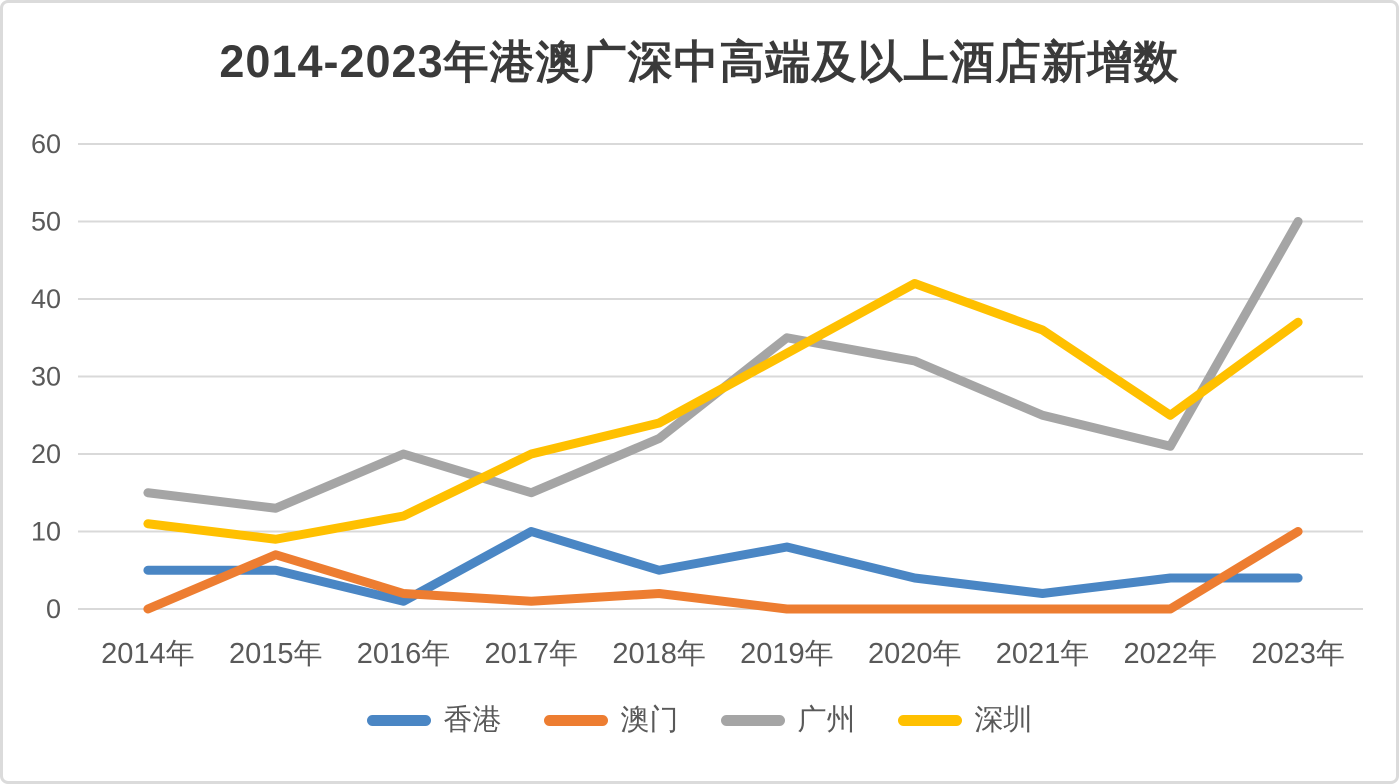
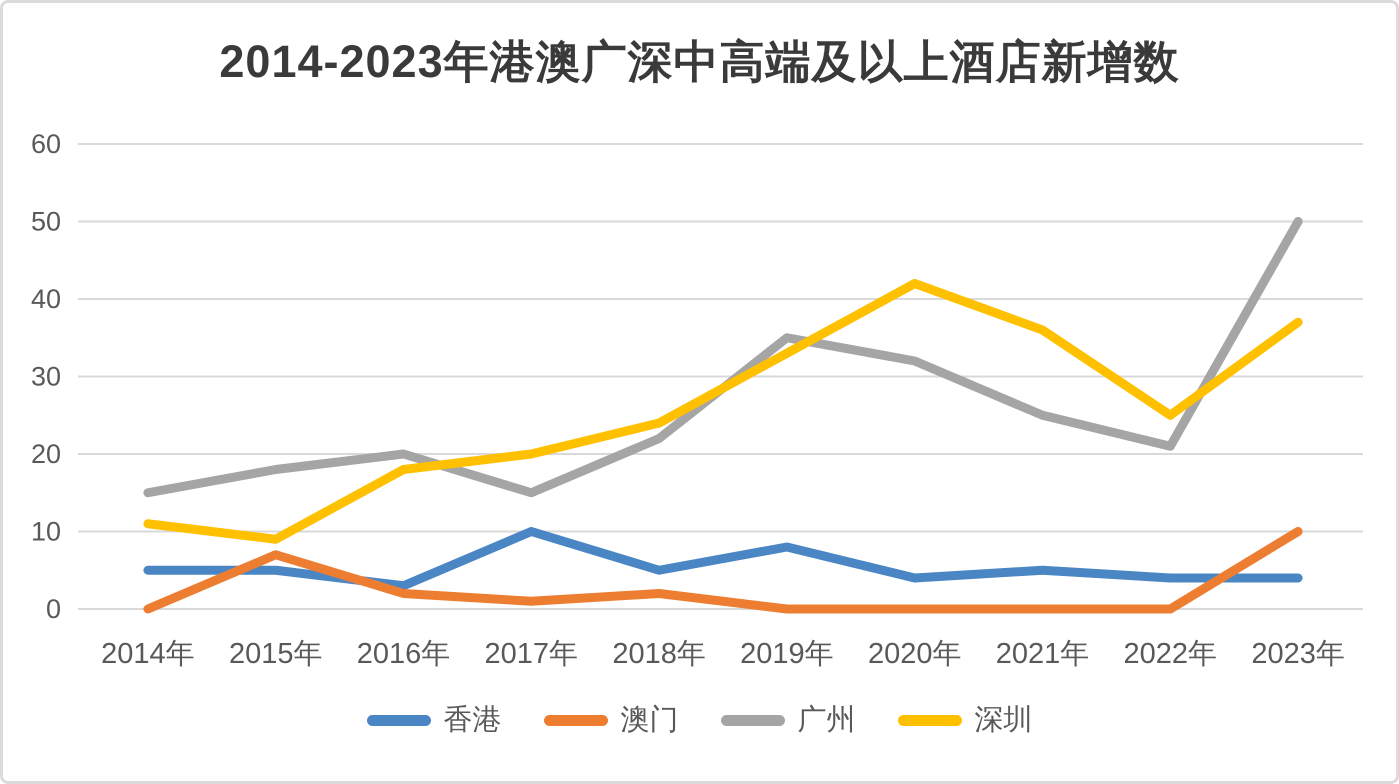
广州/2015年: 13 -> 18
香港/2016年: 1 -> 3
深圳/2016年: 12 -> 18
香港/2021年: 2 -> 5
